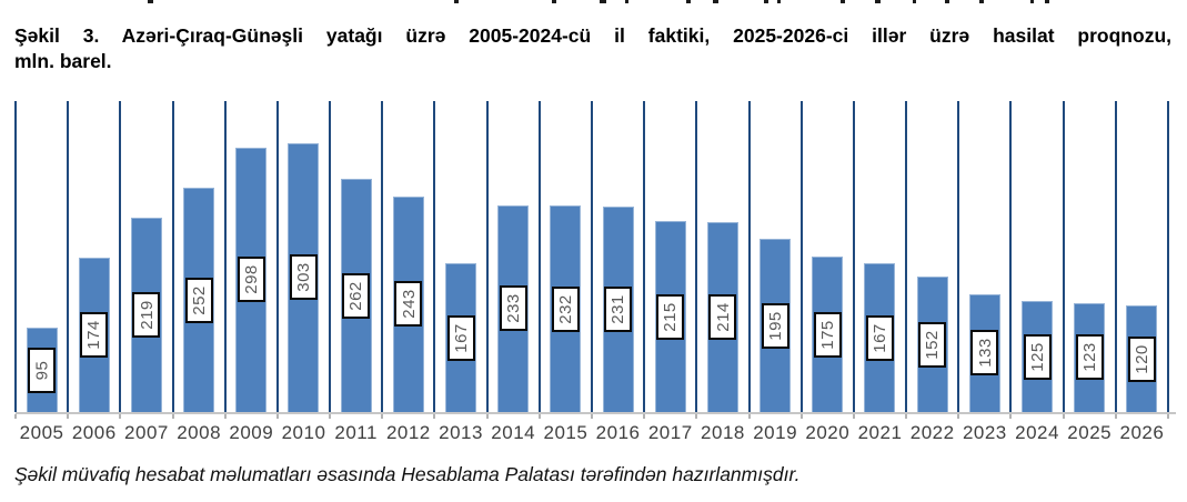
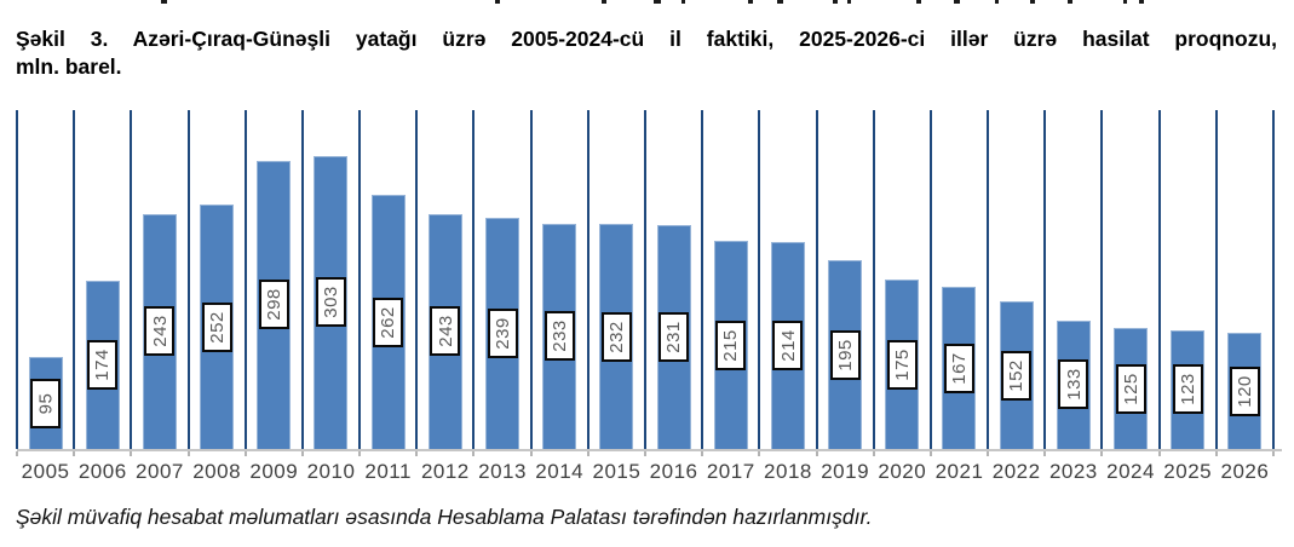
2007: 219 -> 243
2013: 167 -> 239
